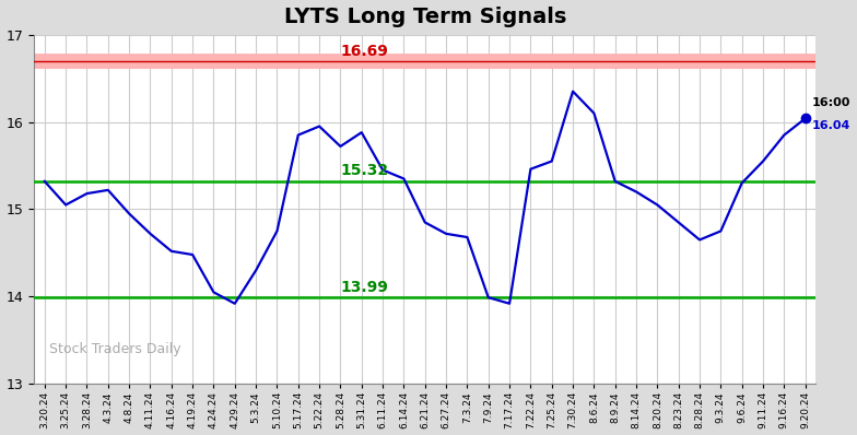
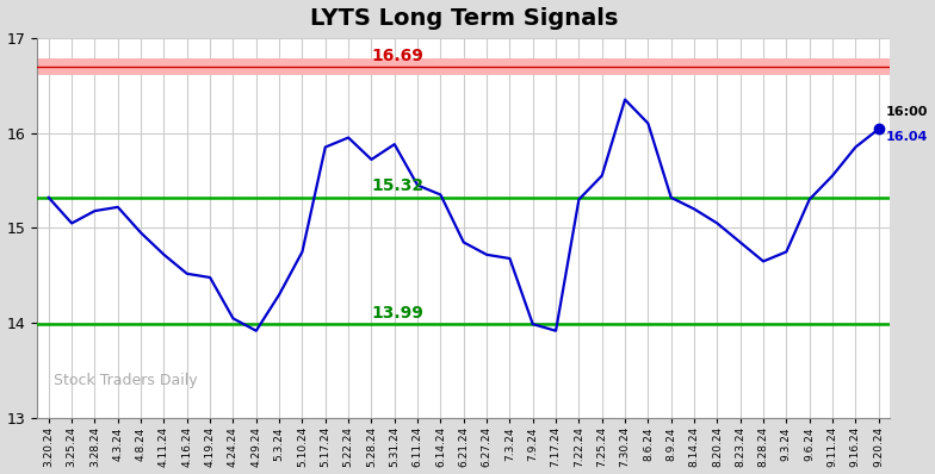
7.22.24: 15.46 -> 15.30
